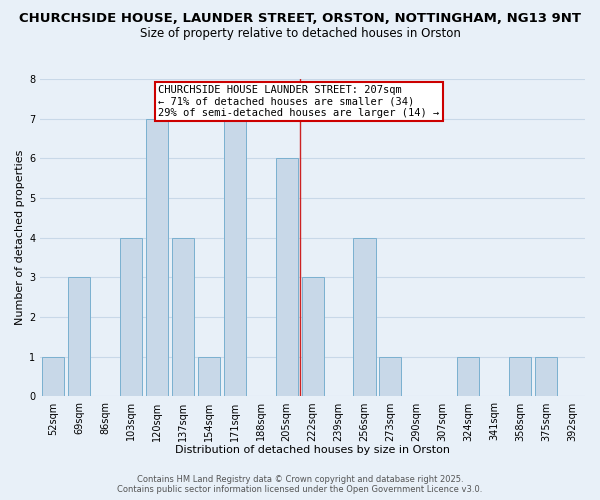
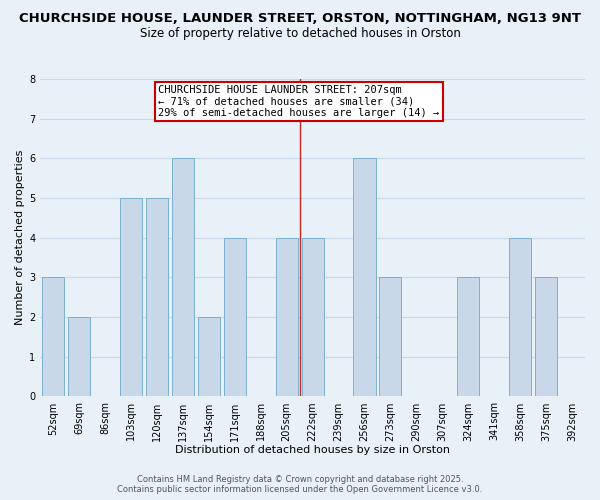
52sqm: 1 -> 3
69sqm: 3 -> 2
103sqm: 4 -> 5
120sqm: 7 -> 5
137sqm: 4 -> 6
154sqm: 1 -> 2
171sqm: 7 -> 4
205sqm: 6 -> 4
222sqm: 3 -> 4
256sqm: 4 -> 6
273sqm: 1 -> 3
324sqm: 1 -> 3
358sqm: 1 -> 4
375sqm: 1 -> 3
